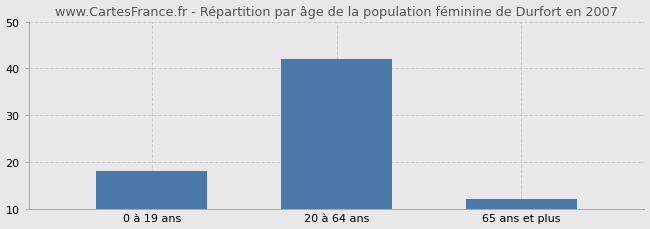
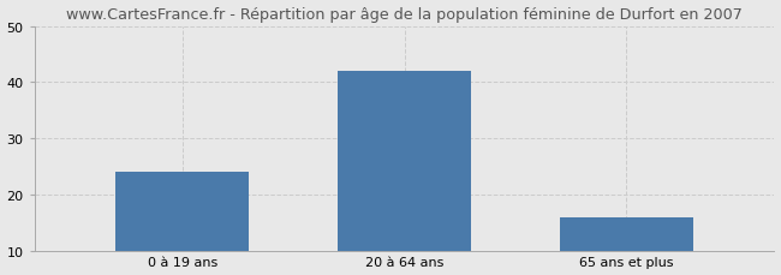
0 à 19 ans: 18 -> 24
65 ans et plus: 12 -> 16
